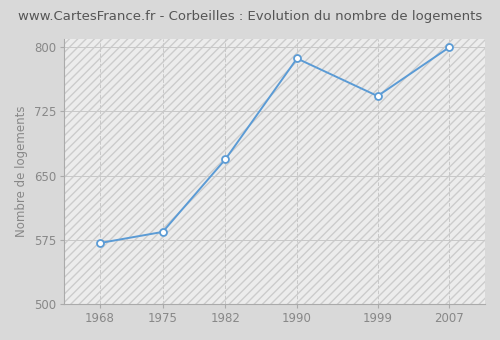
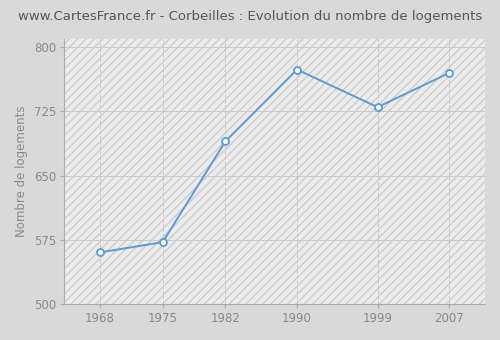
1968: 571 -> 560
1975: 584 -> 572
1982: 669 -> 690
1990: 787 -> 774
1999: 743 -> 730
2007: 800 -> 770
